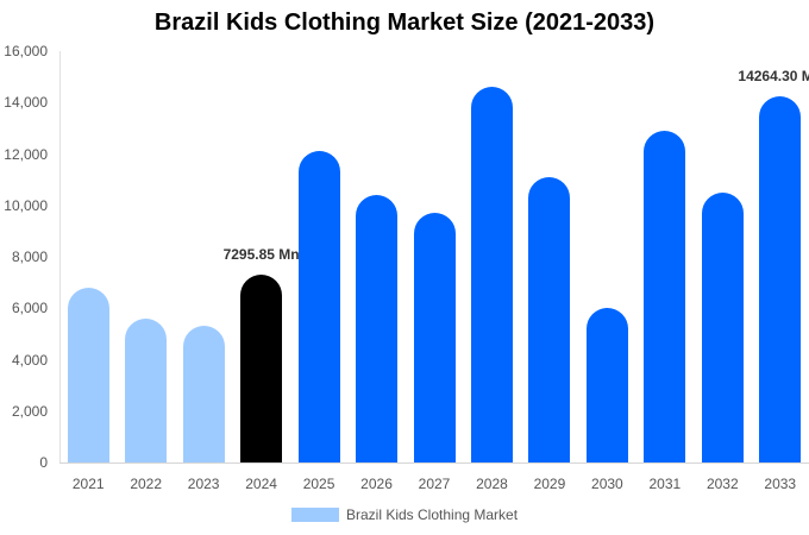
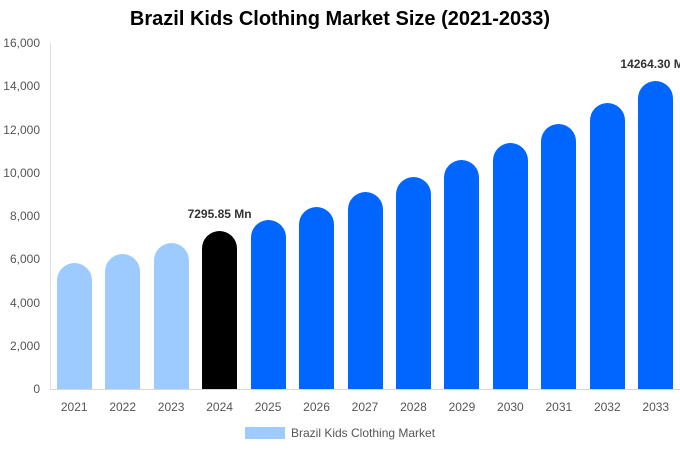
2021: 6800 -> 5800
2022: 5600 -> 6300
2023: 5300 -> 6800
2025: 12100 -> 7800
2026: 10400 -> 8400
2027: 9700 -> 9100
2028: 14600 -> 9800
2029: 11100 -> 10600
2030: 6000 -> 11400
2031: 12900 -> 12300
2032: 10500 -> 13200
